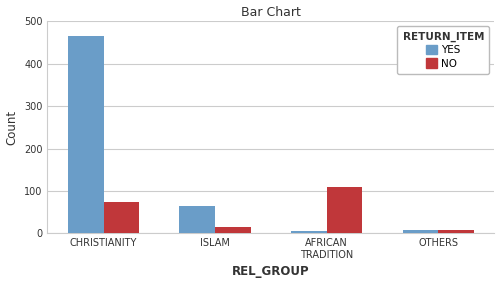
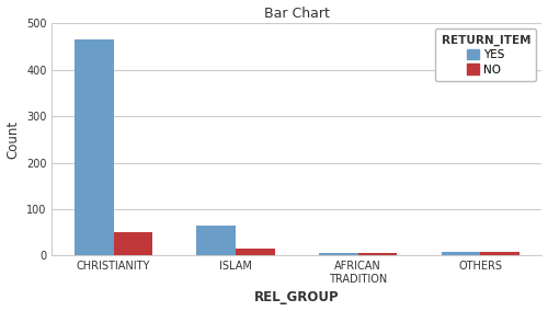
NO/CHRISTIANITY: 75 -> 50
NO/AFRICAN TRADITION: 110 -> 6
